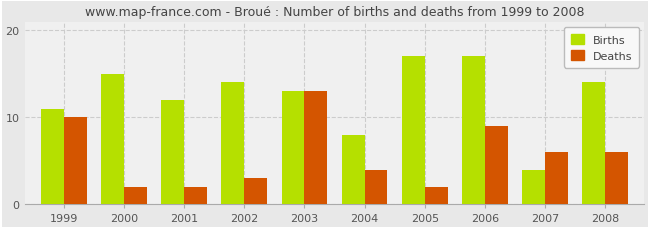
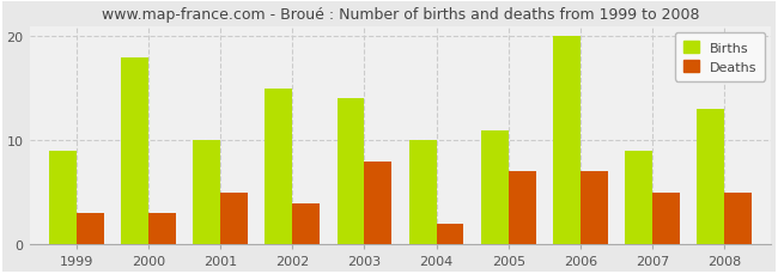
Births/1999: 11 -> 9
Deaths/1999: 10 -> 3
Births/2000: 15 -> 18
Deaths/2000: 2 -> 3
Births/2001: 12 -> 10
Deaths/2001: 2 -> 5
Births/2002: 14 -> 15
Deaths/2002: 3 -> 4
Births/2003: 13 -> 14
Deaths/2003: 13 -> 8
Births/2004: 8 -> 10
Deaths/2004: 4 -> 2
Births/2005: 17 -> 11
Deaths/2005: 2 -> 7
Births/2006: 17 -> 20
Deaths/2006: 9 -> 7
Births/2007: 4 -> 9
Deaths/2007: 6 -> 5
Births/2008: 14 -> 13
Deaths/2008: 6 -> 5
